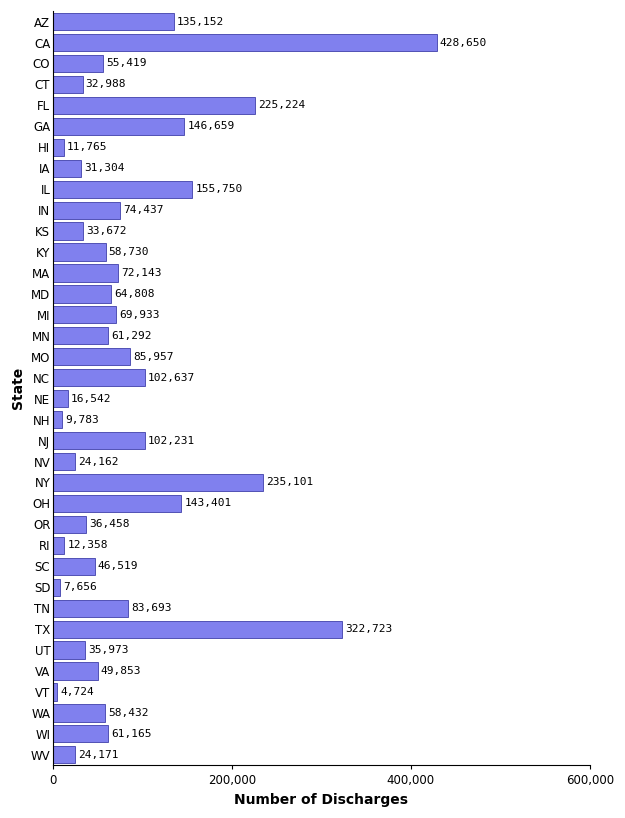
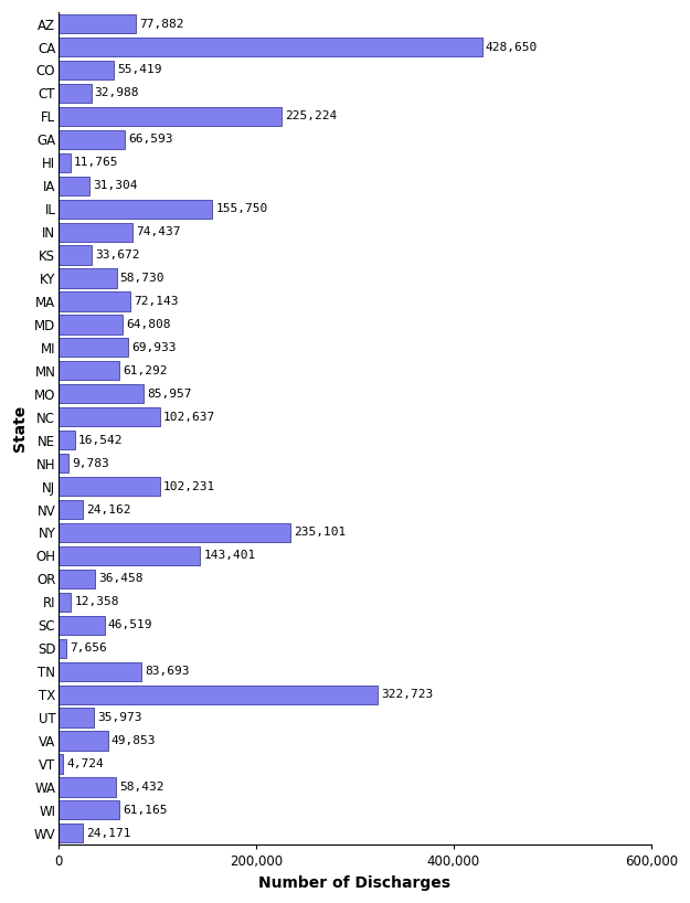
AZ: 135,152 -> 77,882
GA: 146,659 -> 66,593
